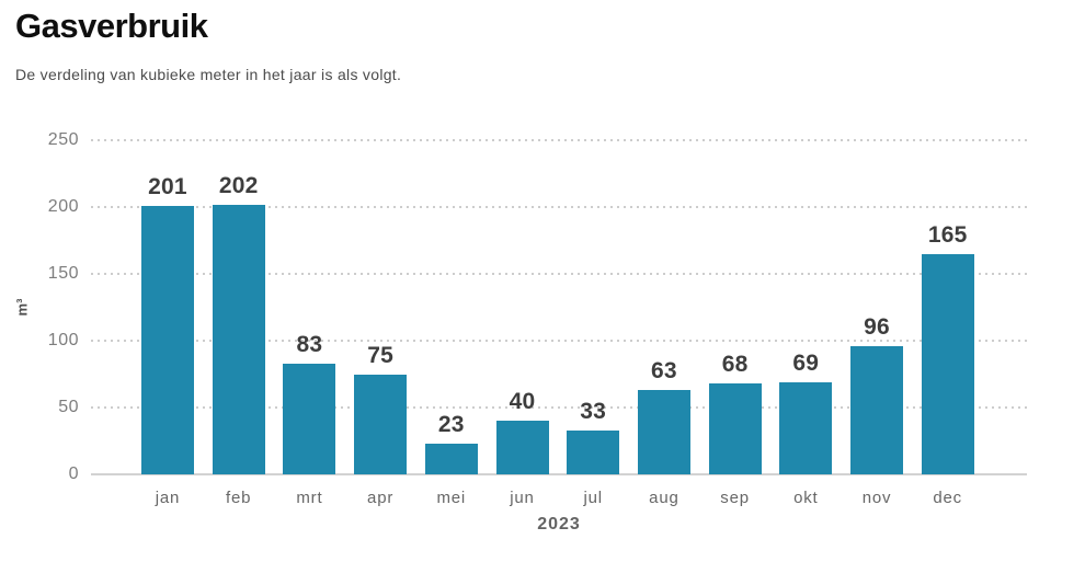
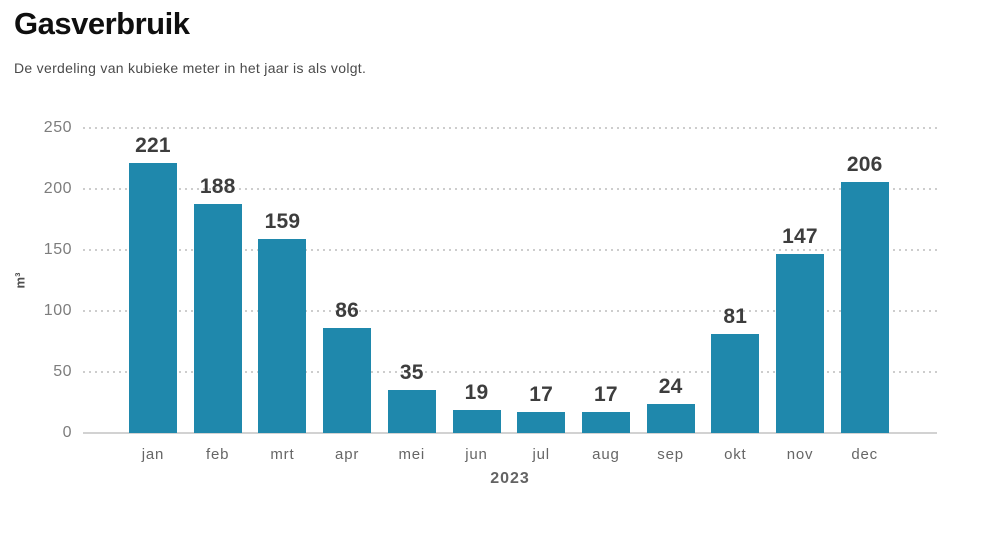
jan: 201 -> 221
feb: 202 -> 188
mrt: 83 -> 159
apr: 75 -> 86
mei: 23 -> 35
jun: 40 -> 19
jul: 33 -> 17
aug: 63 -> 17
sep: 68 -> 24
okt: 69 -> 81
nov: 96 -> 147
dec: 165 -> 206
